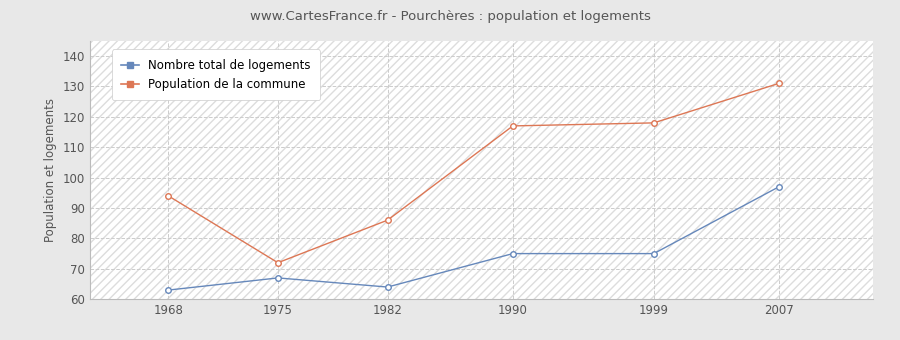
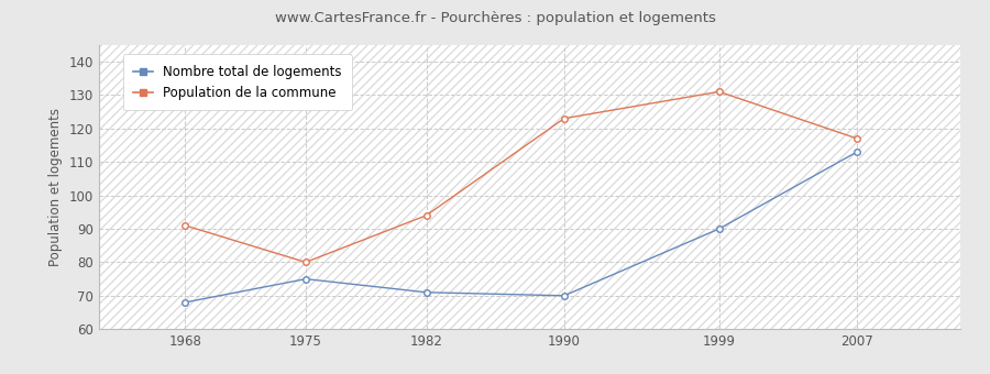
Nombre total de logements/1968: 63 -> 68
Population de la commune/1968: 94 -> 91
Nombre total de logements/1975: 67 -> 75
Population de la commune/1975: 72 -> 80
Nombre total de logements/1982: 64 -> 71
Population de la commune/1982: 86 -> 94
Nombre total de logements/1990: 75 -> 70
Population de la commune/1990: 117 -> 123
Nombre total de logements/1999: 75 -> 90
Population de la commune/1999: 118 -> 131
Nombre total de logements/2007: 97 -> 113
Population de la commune/2007: 131 -> 117
